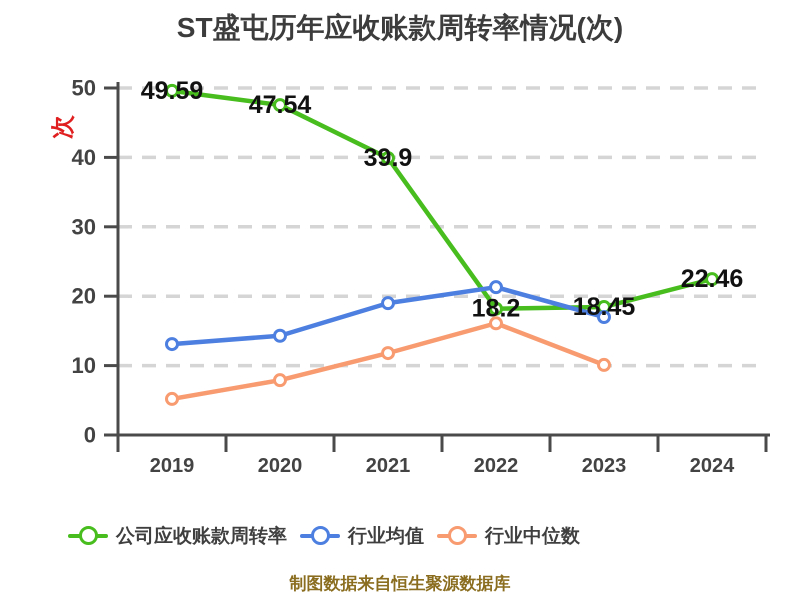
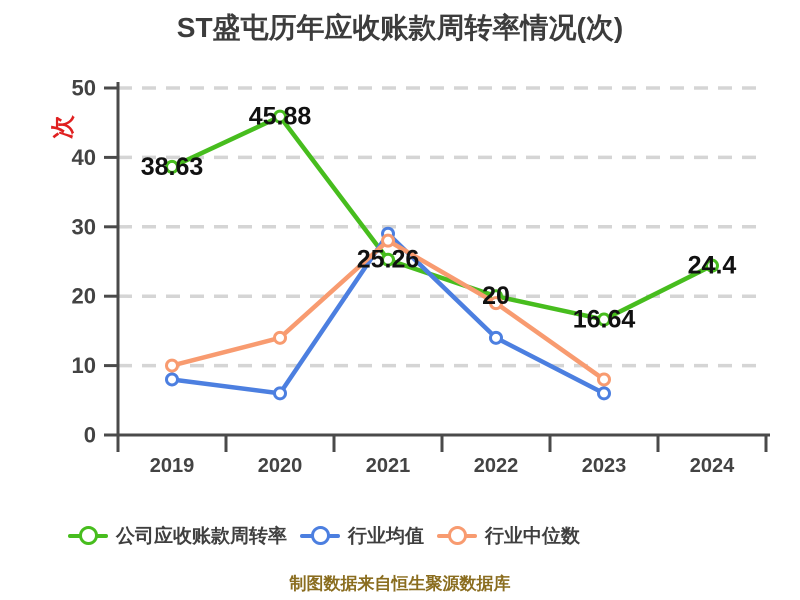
公司应收账款周转率/2019: 49.59 -> 38.63
行业均值/2019: 13 -> 8
行业中位数/2019: 5 -> 10
公司应收账款周转率/2020: 47.54 -> 45.88
行业均值/2020: 14 -> 6
行业中位数/2020: 8 -> 14
公司应收账款周转率/2021: 39.9 -> 25.26
行业均值/2021: 19 -> 29
行业中位数/2021: 12 -> 28
公司应收账款周转率/2022: 18.2 -> 20
行业均值/2022: 21 -> 14
行业中位数/2022: 16 -> 19
公司应收账款周转率/2023: 18.45 -> 16.64
行业均值/2023: 17 -> 6
行业中位数/2023: 10 -> 8
公司应收账款周转率/2024: 22.46 -> 24.4
